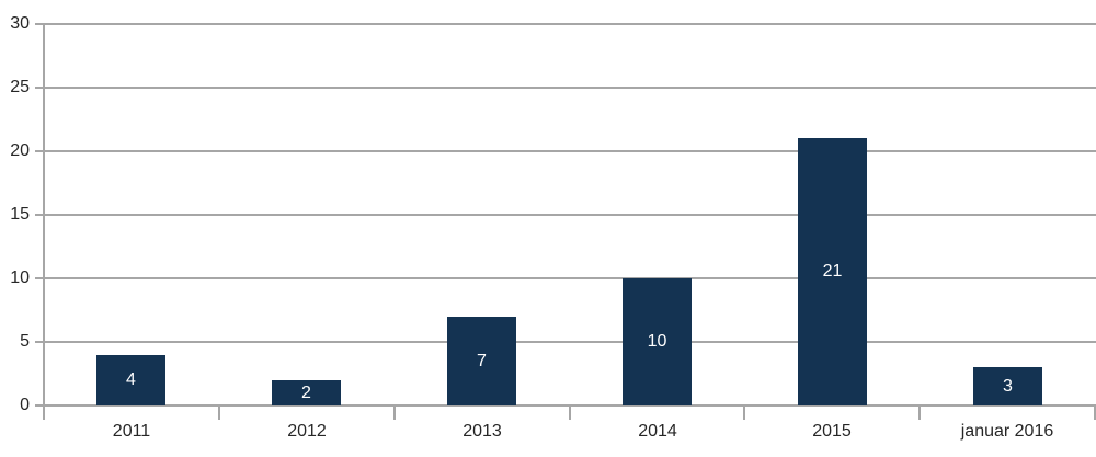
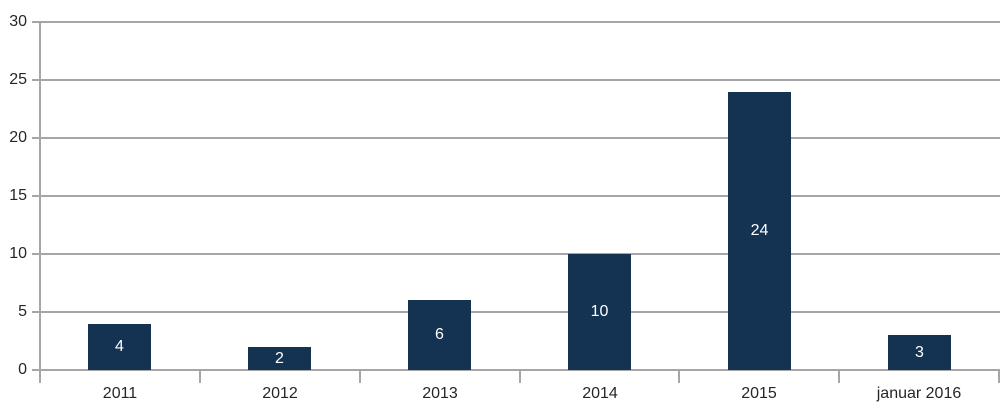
2013: 7 -> 6
2015: 21 -> 24
